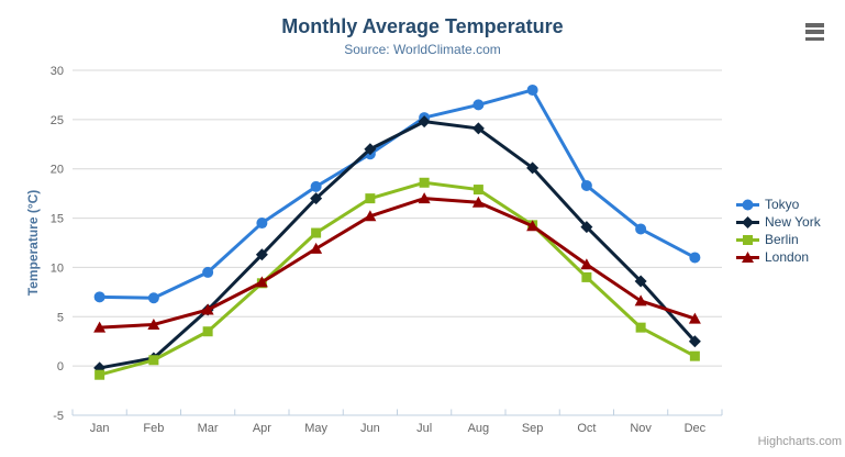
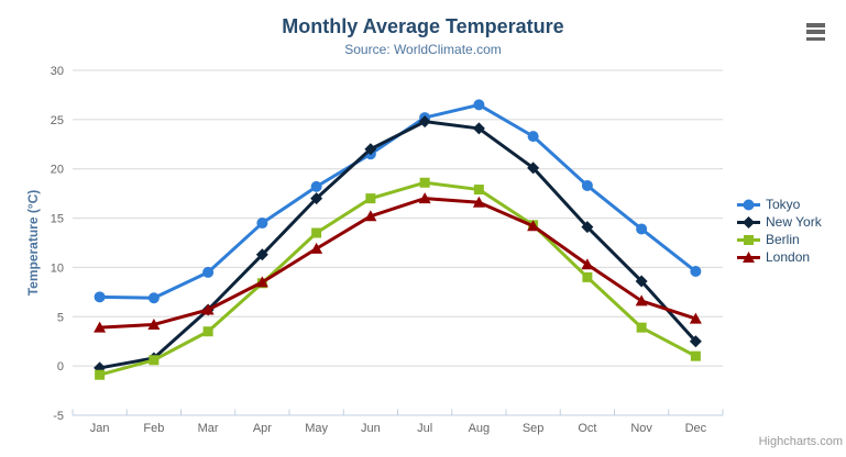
Tokyo/Sep: 28 -> 23
Tokyo/Dec: 11 -> 10
